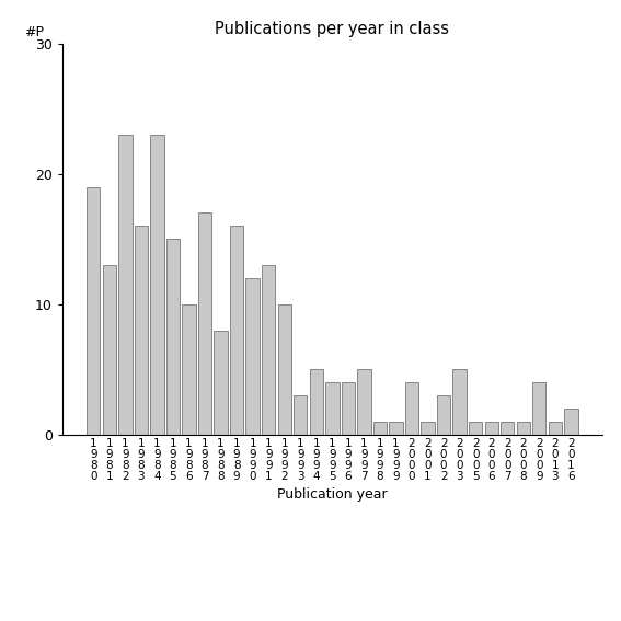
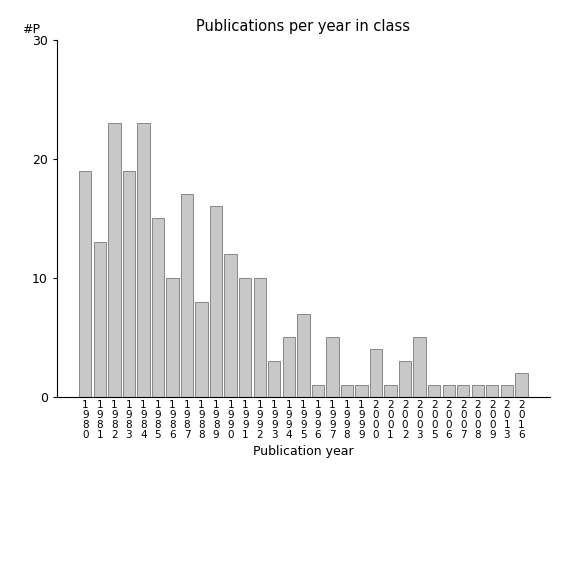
1 9 8 3: 16 -> 19
1 9 9 1: 13 -> 10
1 9 9 5: 4 -> 7
1 9 9 6: 4 -> 1
2 0 0 9: 4 -> 1
